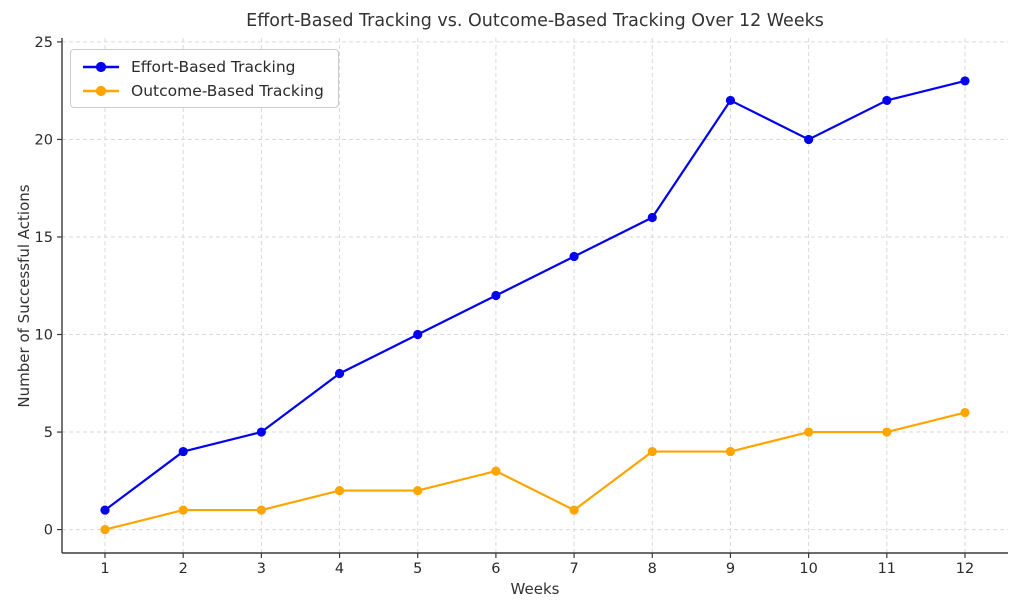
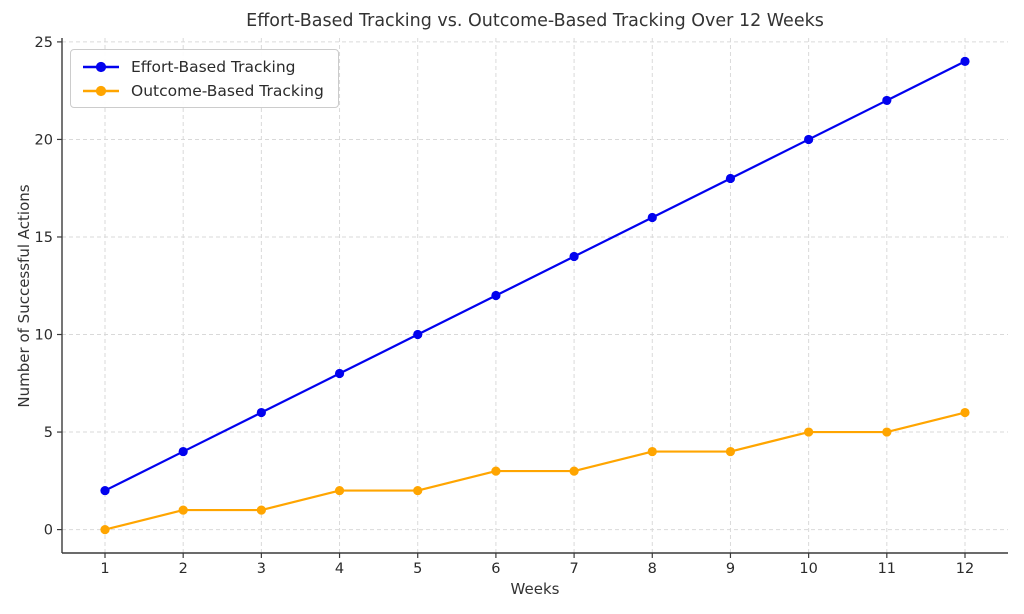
Effort-Based Tracking/1: 1 -> 2
Effort-Based Tracking/3: 5 -> 6
Outcome-Based Tracking/7: 1 -> 3
Effort-Based Tracking/9: 22 -> 18
Effort-Based Tracking/12: 23 -> 24
